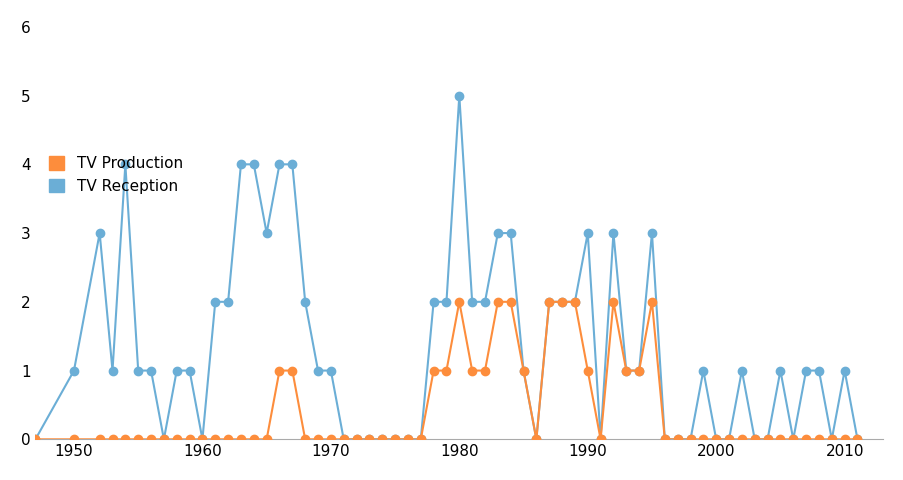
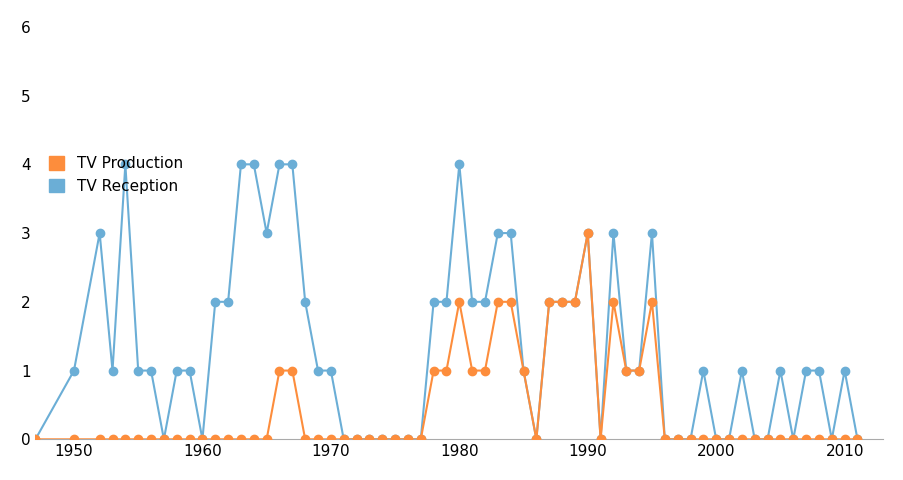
TV Reception/1980: 5 -> 4
TV Production/1990: 1 -> 3
